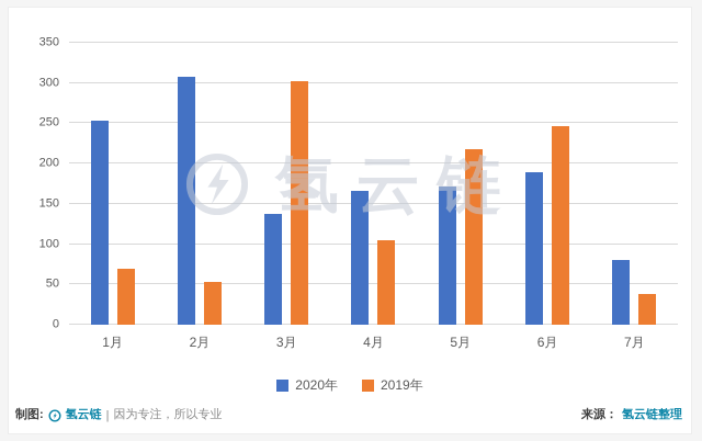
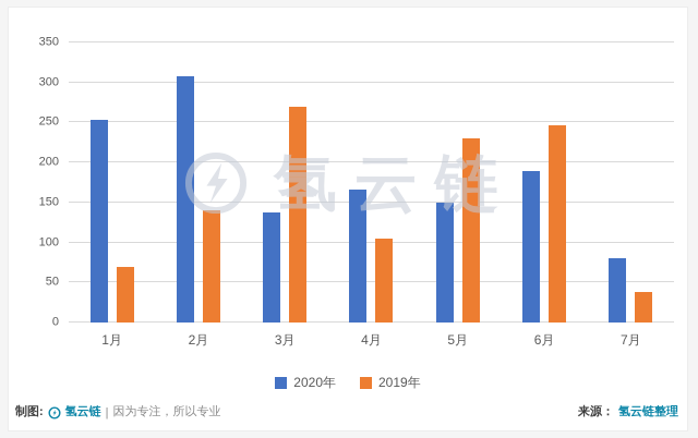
2019年/2月: 50 -> 140
2019年/3月: 300 -> 270
2020年/5月: 170 -> 150
2019年/5月: 220 -> 230
